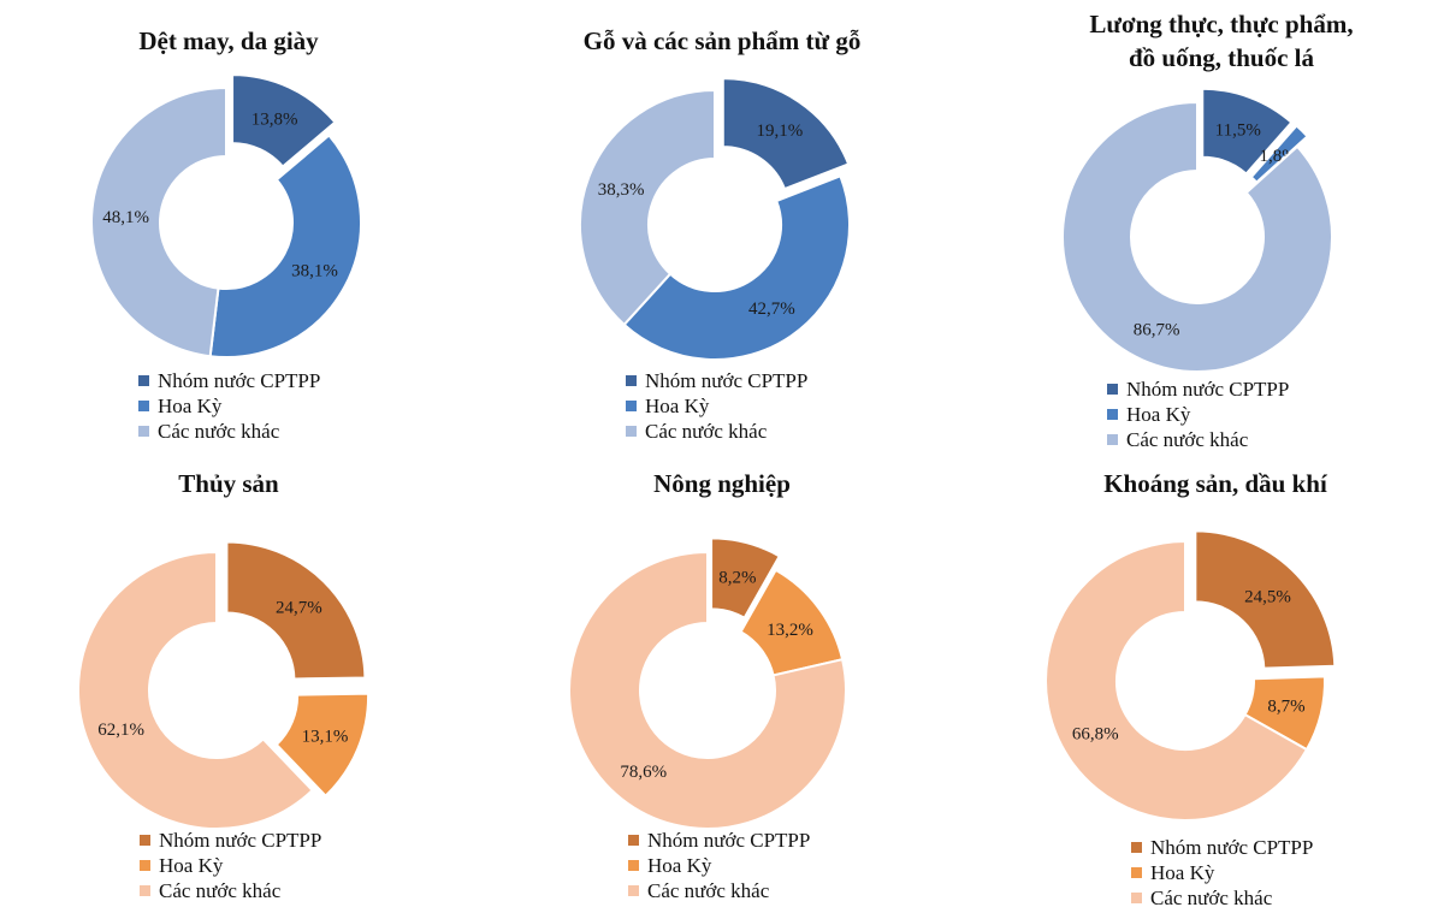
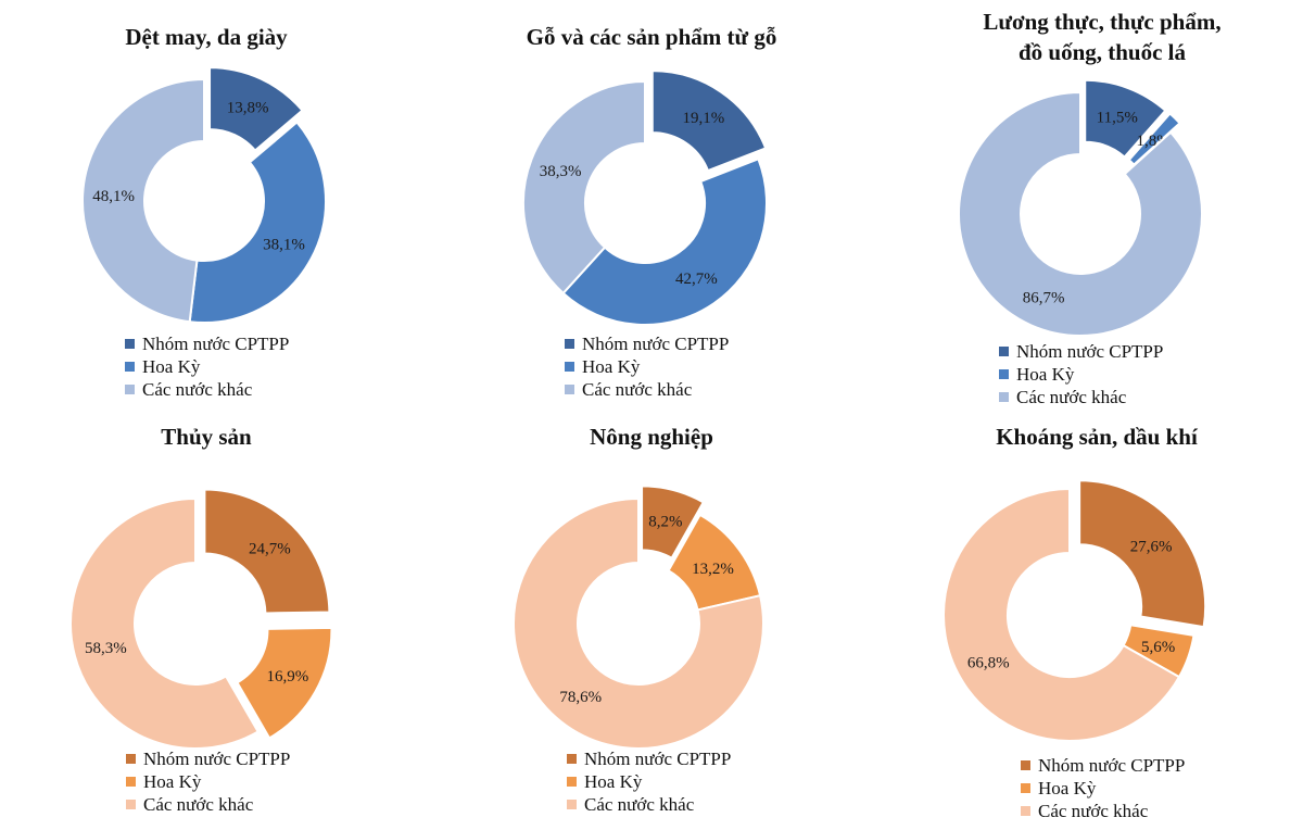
Thủy sản/Hoa Kỳ: 13,1% -> 16,9%
Thủy sản/Các nước khác: 62,1% -> 58,3%
Khoáng sản, dầu khí/Nhóm nước CPTPP: 24,5% -> 27,6%
Khoáng sản, dầu khí/Hoa Kỳ: 8,7% -> 5,6%
